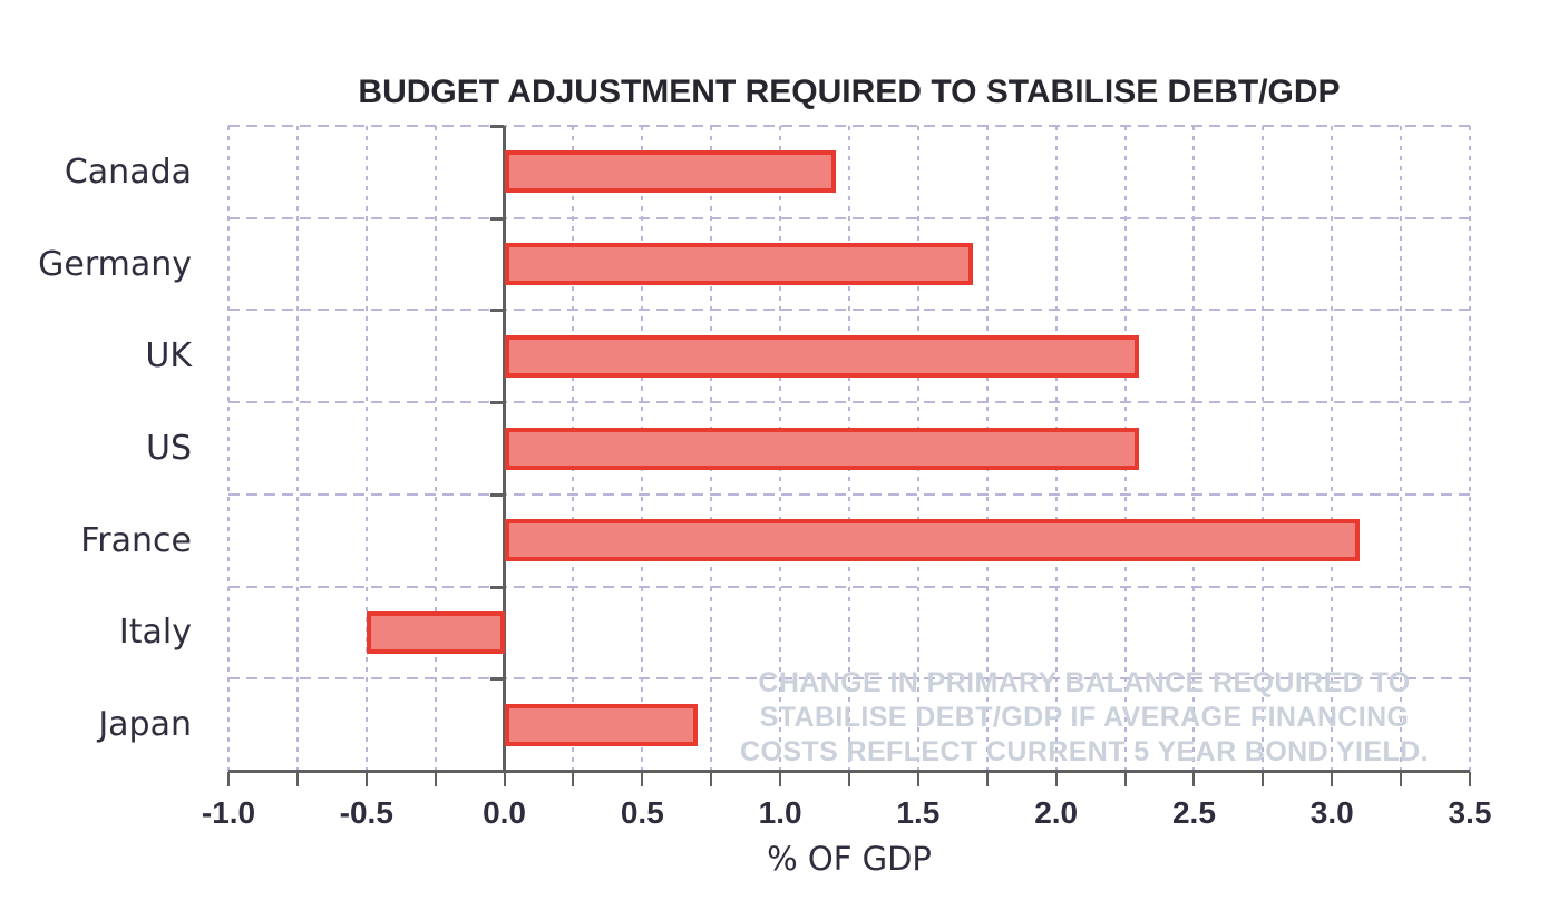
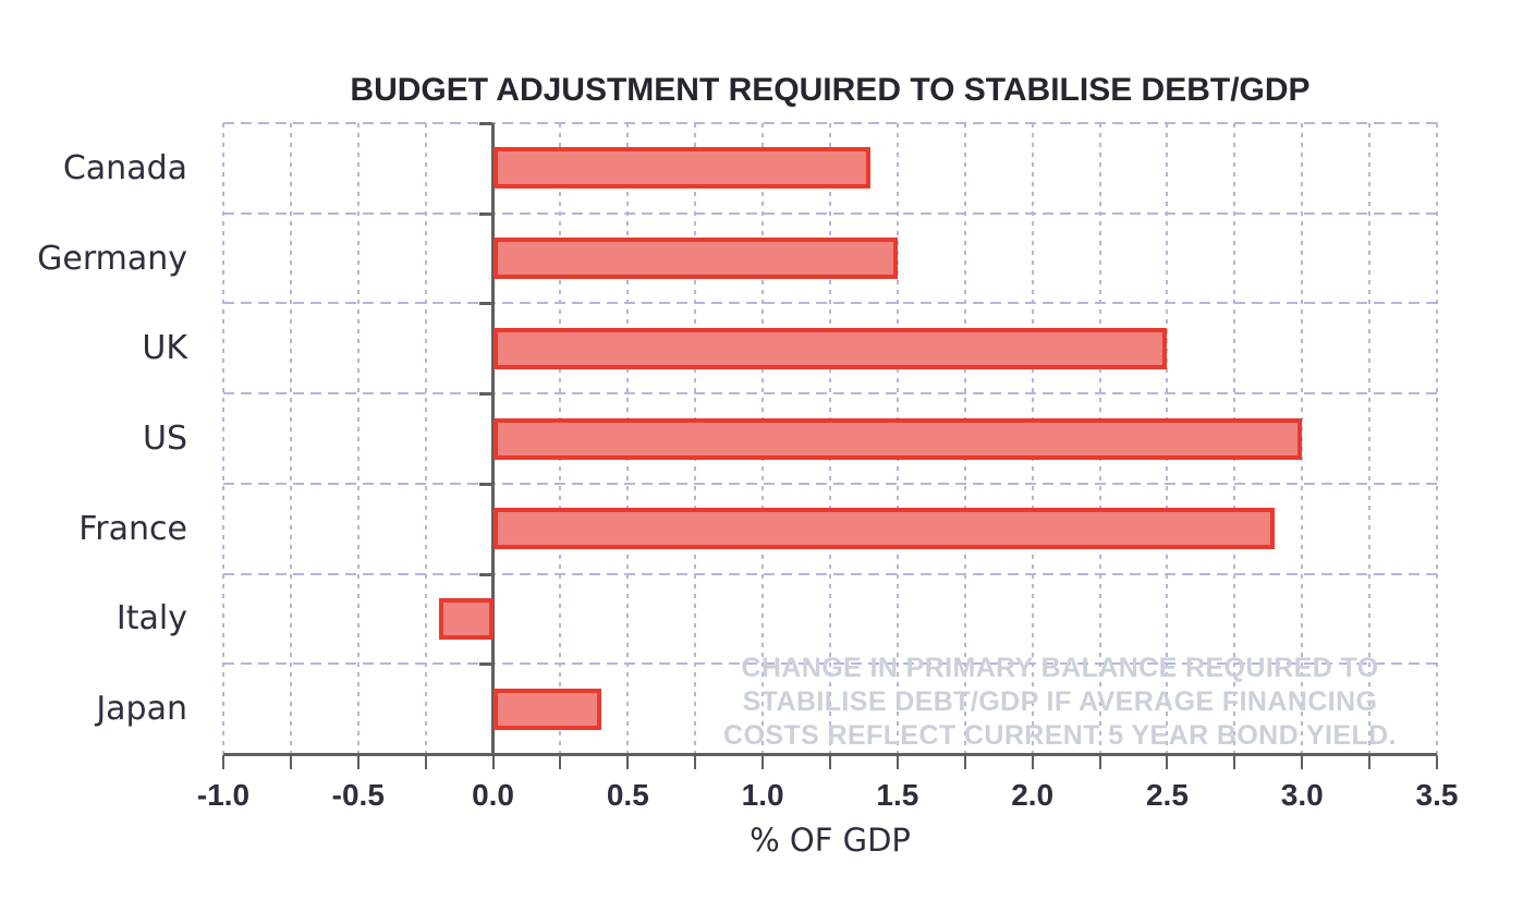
Canada: 1.2 -> 1.4
Germany: 1.7 -> 1.5
UK: 2.3 -> 2.5
US: 2.3 -> 3.0
France: 3.1 -> 2.9
Italy: -0.5 -> -0.2
Japan: 0.7 -> 0.4
